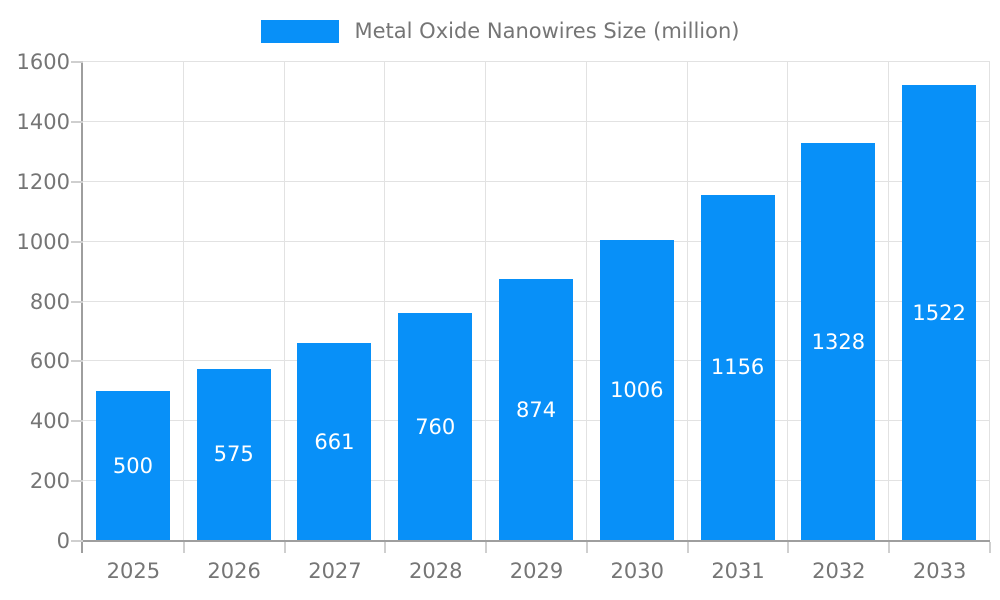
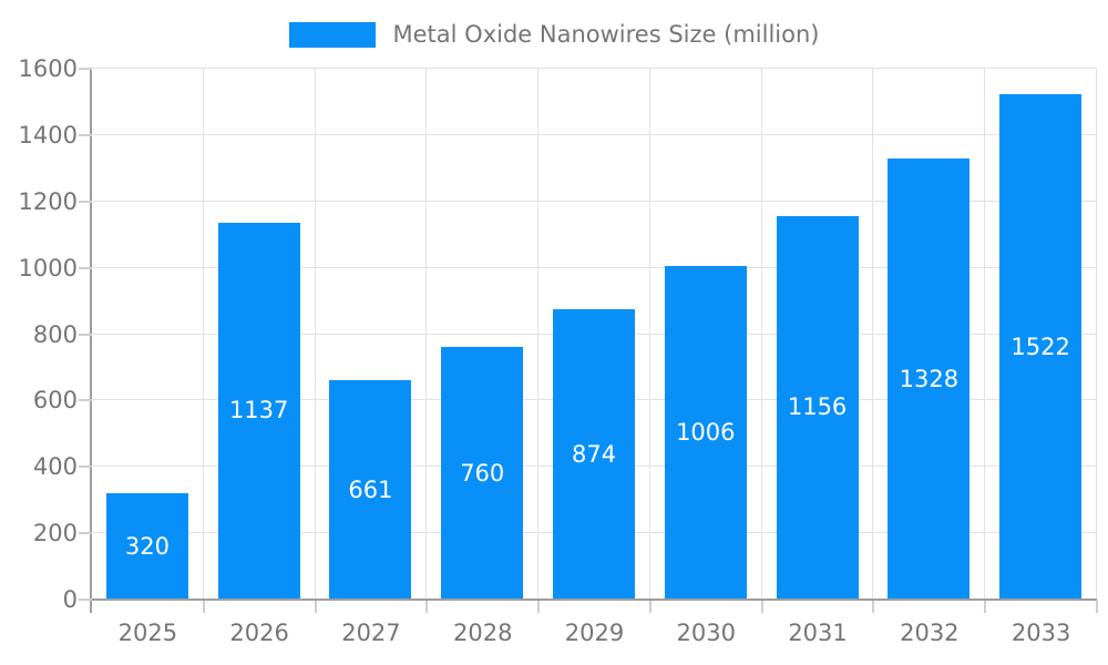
2025: 500 -> 320
2026: 575 -> 1137
